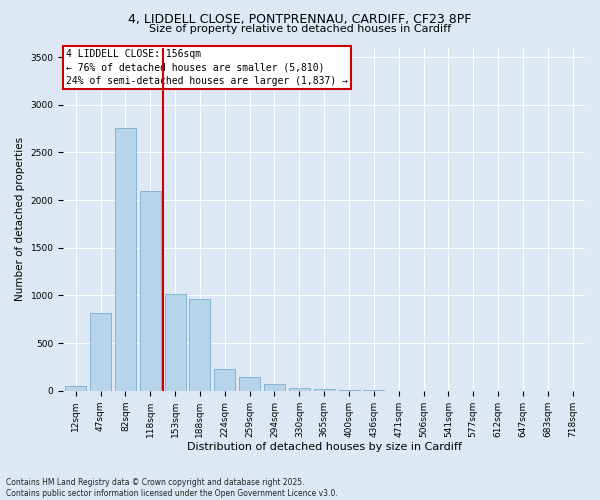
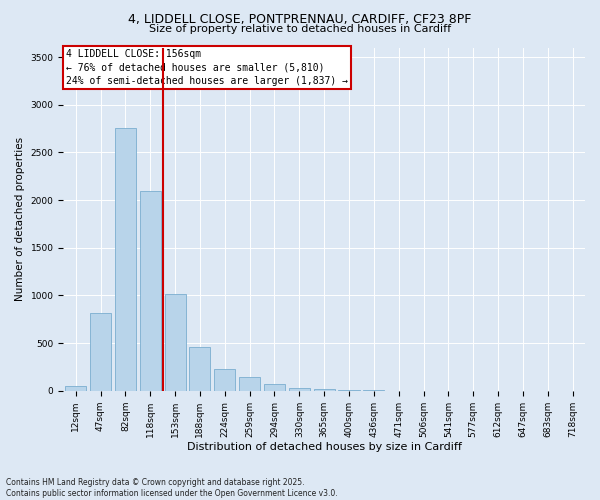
188sqm: 960 -> 460
